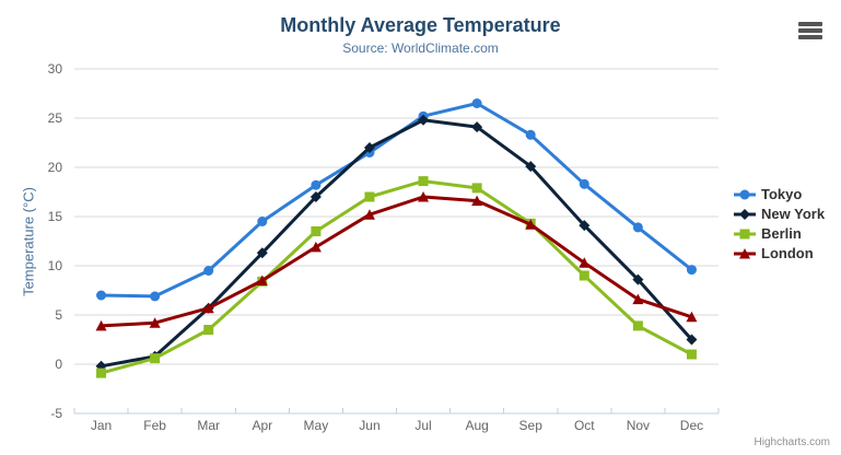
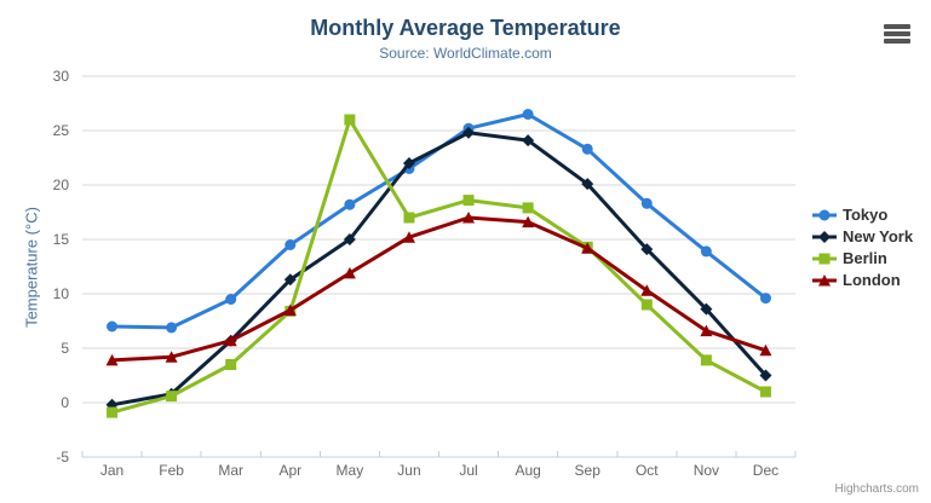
New York/May: 17 -> 15
Berlin/May: 14 -> 26
